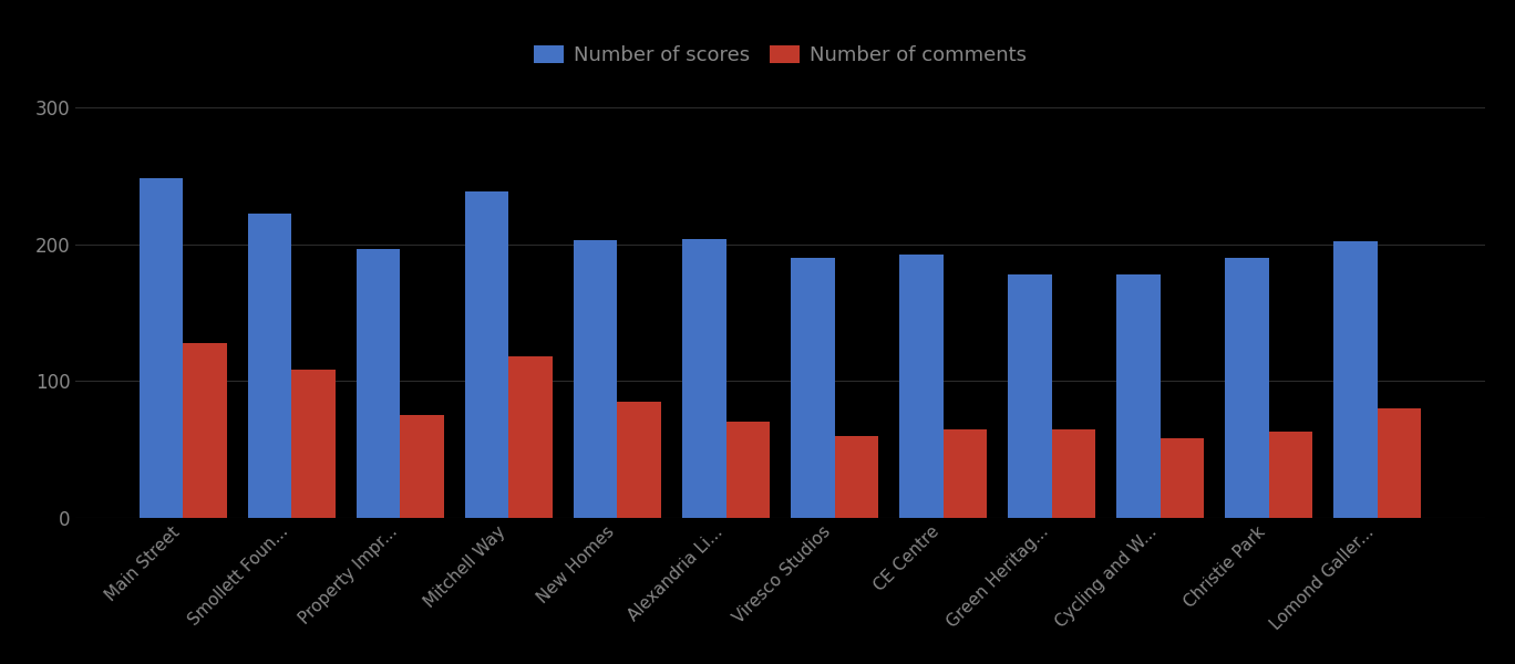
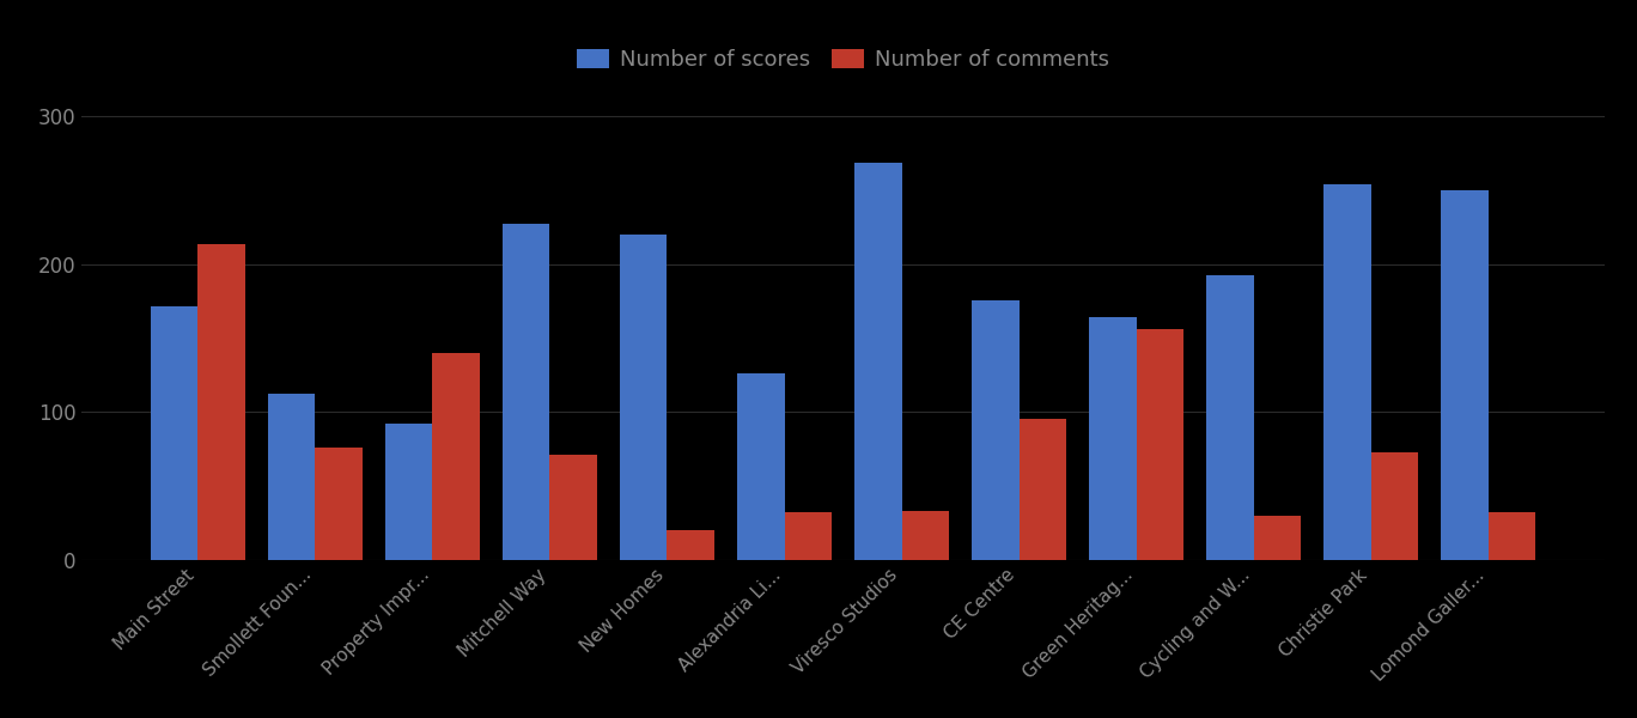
Number of scores/Main Street: 248 -> 171
Number of comments/Main Street: 128 -> 213
Number of scores/Smollett Foun...: 222 -> 112
Number of comments/Smollett Foun...: 108 -> 76
Number of scores/Property Impr...: 196 -> 92
Number of comments/Property Impr...: 75 -> 140
Number of scores/Mitchell Way: 238 -> 227
Number of comments/Mitchell Way: 118 -> 71
Number of scores/New Homes: 203 -> 220
Number of comments/New Homes: 85 -> 20
Number of scores/Alexandria Li...: 204 -> 126
Number of comments/Alexandria Li...: 70 -> 32
Number of scores/Viresco Studios: 190 -> 268
Number of comments/Viresco Studios: 60 -> 33
Number of scores/CE Centre: 192 -> 175
Number of comments/CE Centre: 65 -> 95
Number of scores/Green Heritag...: 178 -> 164
Number of comments/Green Heritag...: 65 -> 156
Number of scores/Cycling and W...: 178 -> 192
Number of comments/Cycling and W...: 58 -> 30
Number of scores/Christie Park: 190 -> 254
Number of comments/Christie Park: 63 -> 73
Number of scores/Lomond Galler...: 202 -> 250
Number of comments/Lomond Galler...: 80 -> 32
